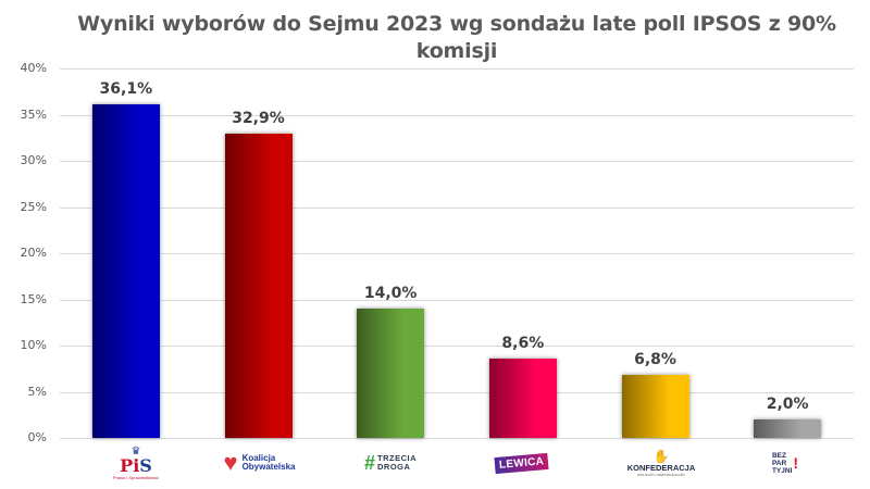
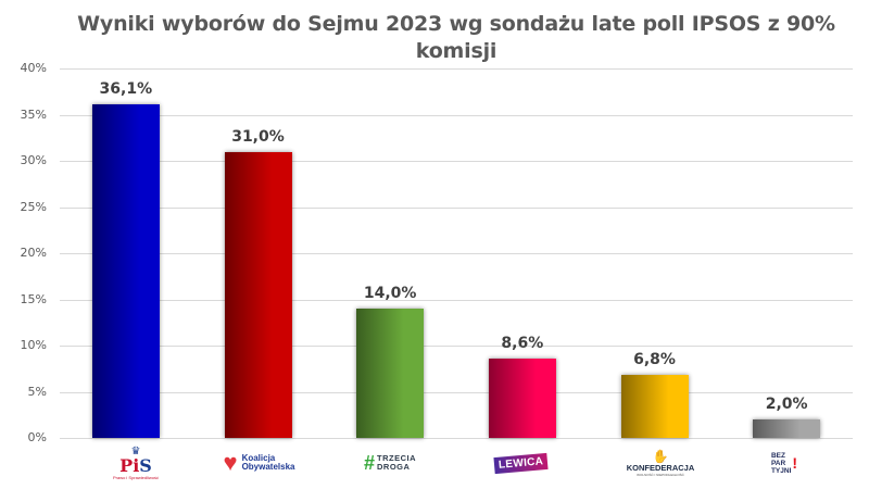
Koalicja Obywatelska: 32,9% -> 31,0%
